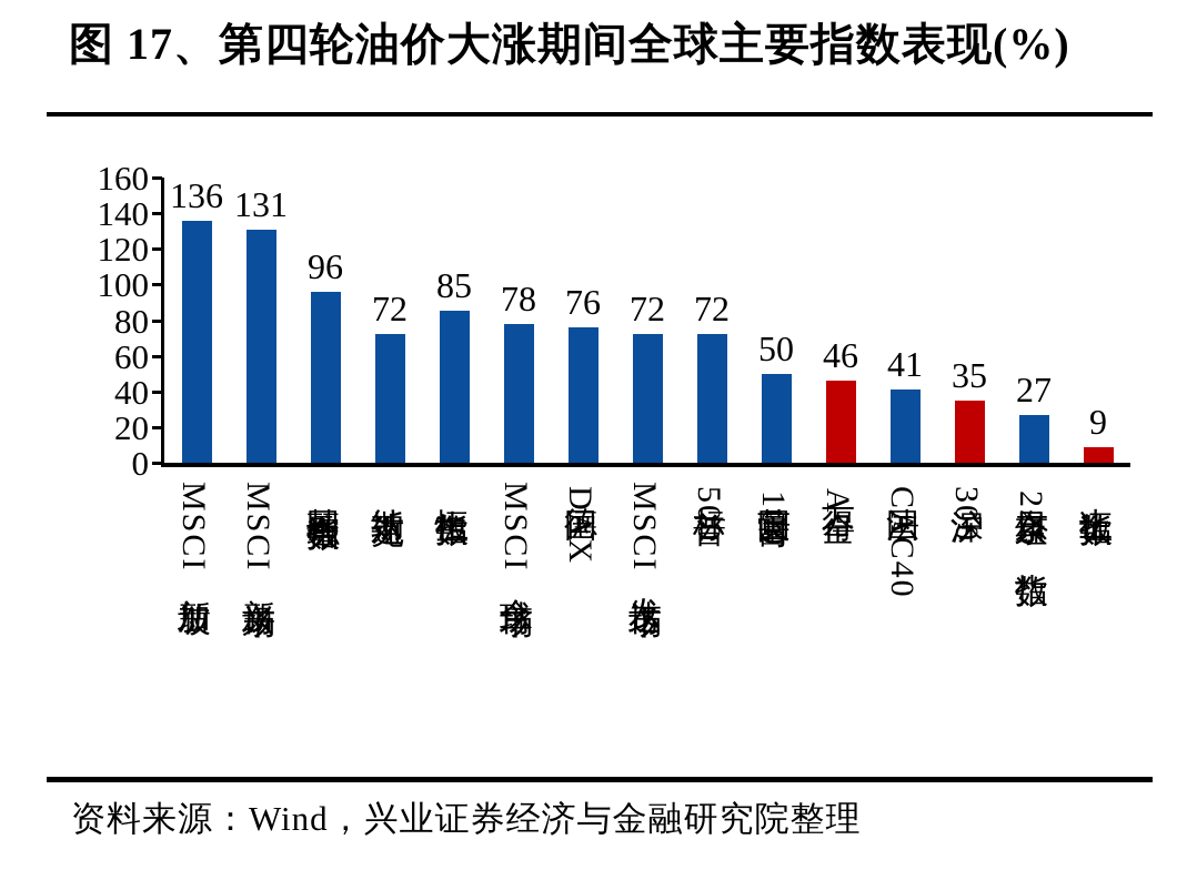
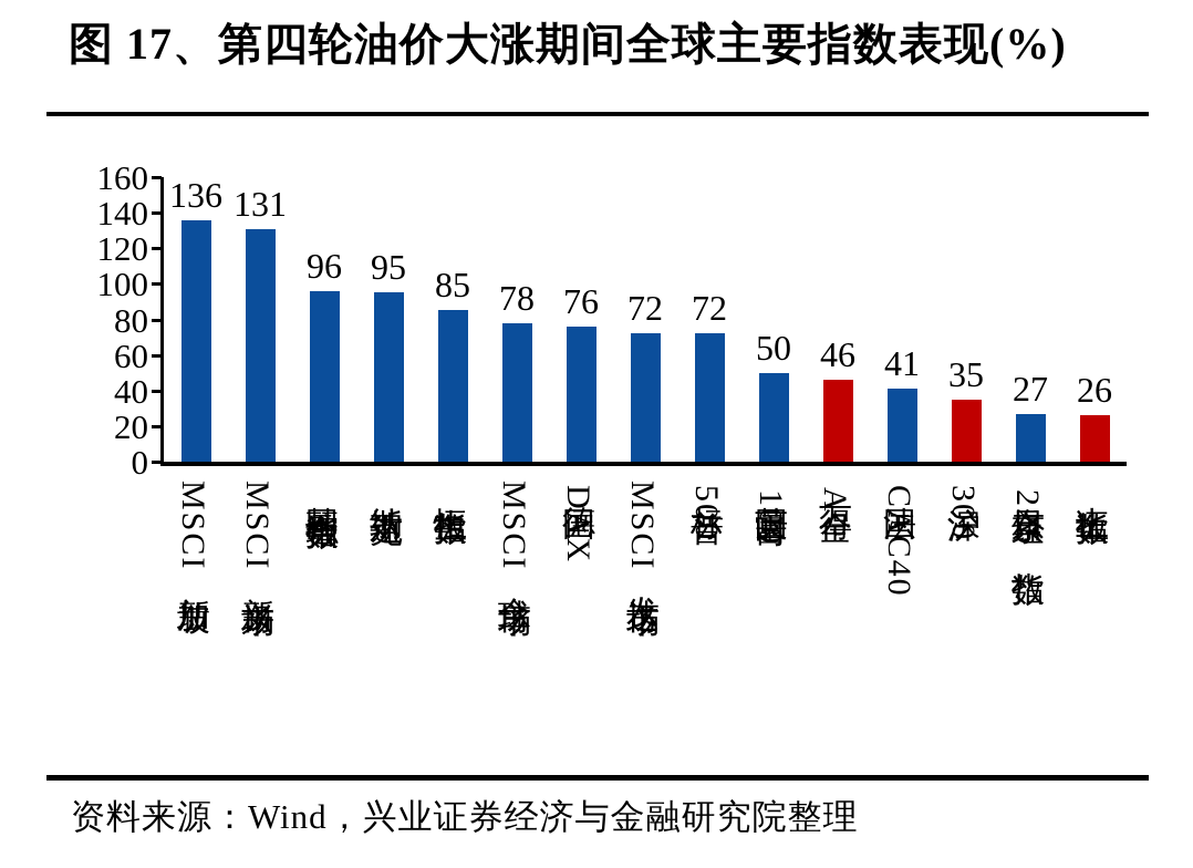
纳斯达克: 72 -> 95
上证指数: 9 -> 26
